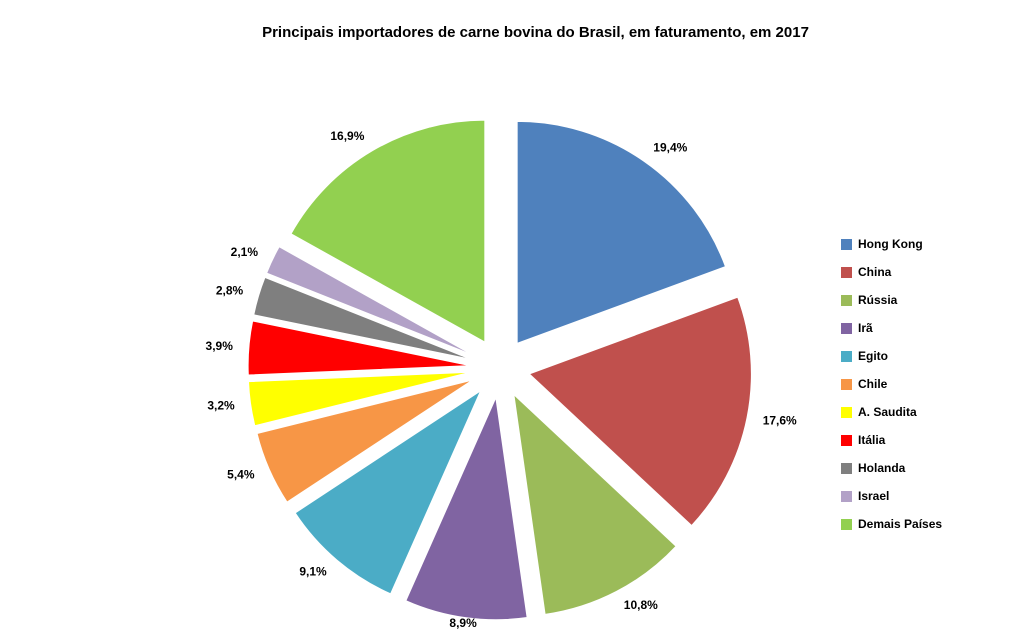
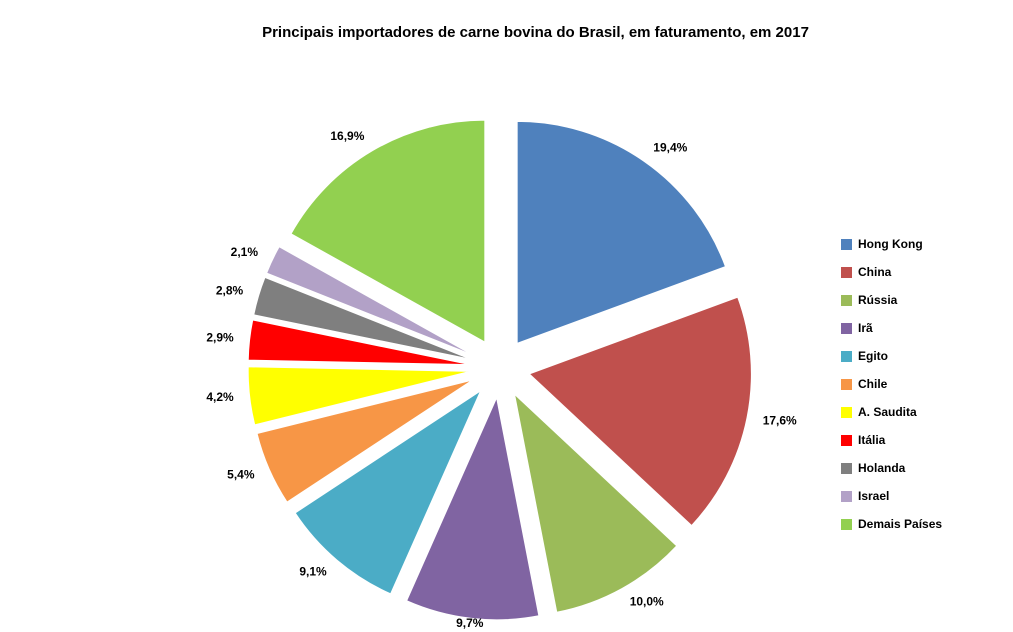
Rússia: 10,8% -> 10,0%
Irã: 8,9% -> 9,7%
A. Saudita: 3,2% -> 4,2%
Itália: 3,9% -> 2,9%
